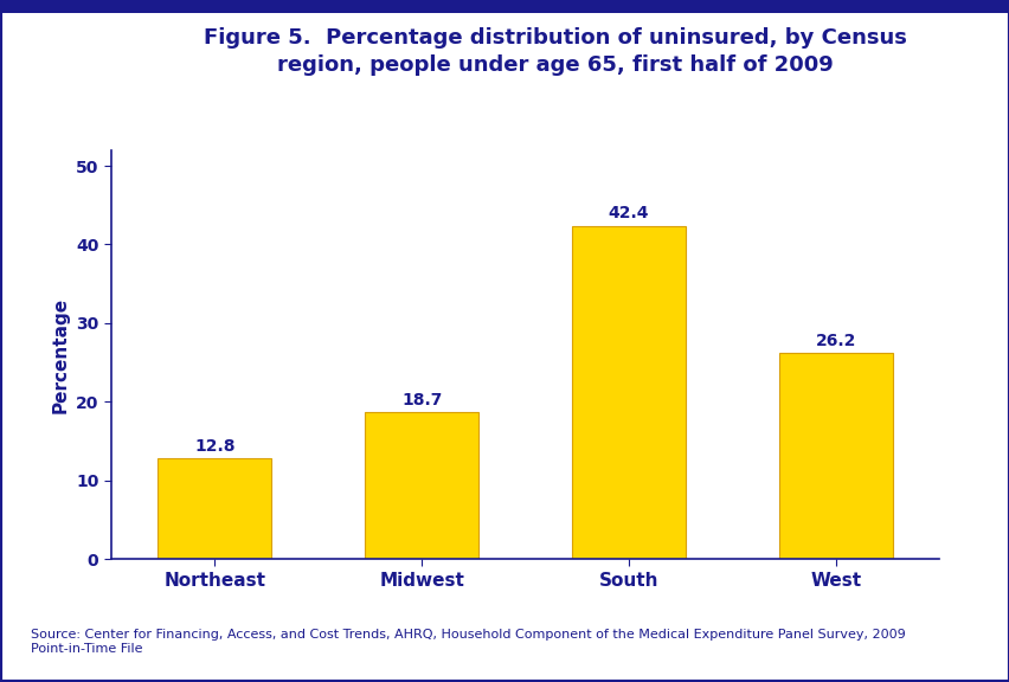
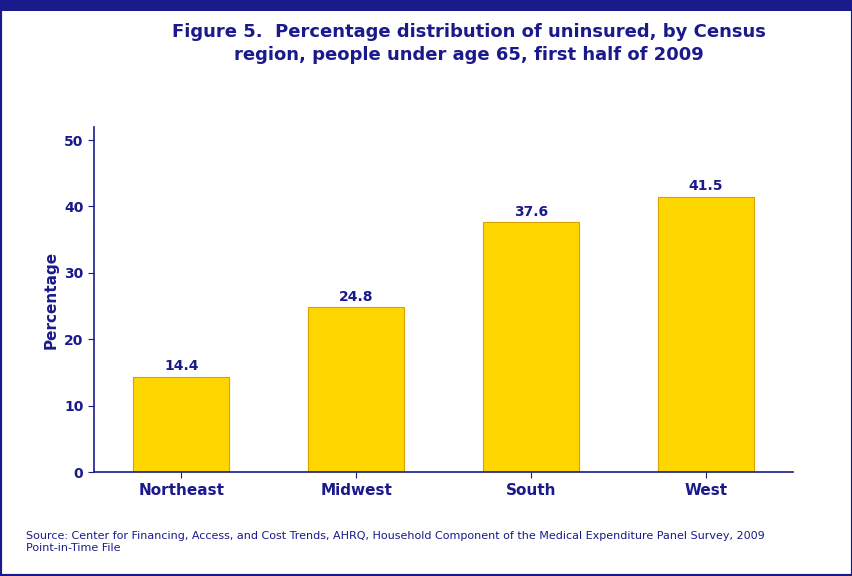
Northeast: 12.8 -> 14.4
Midwest: 18.7 -> 24.8
South: 42.4 -> 37.6
West: 26.2 -> 41.5
